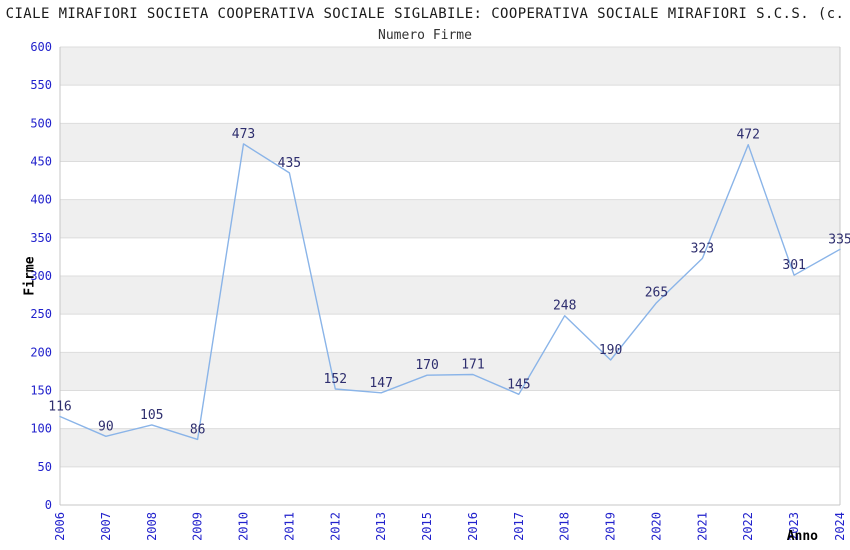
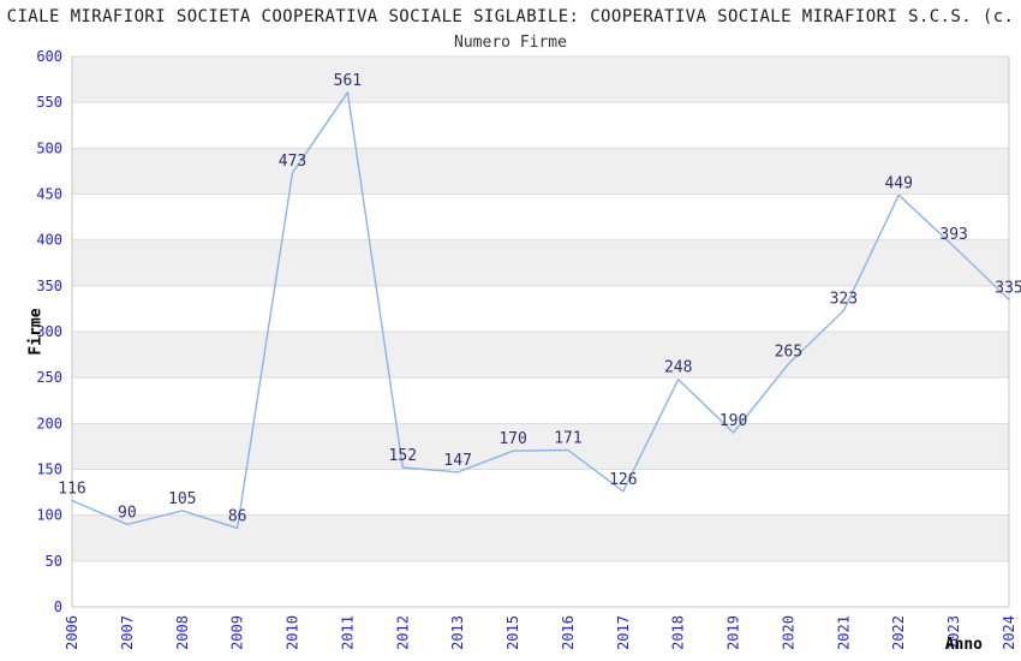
2011: 435 -> 561
2017: 145 -> 126
2022: 472 -> 449
2023: 301 -> 393
